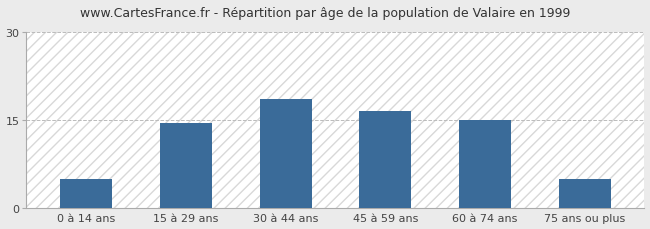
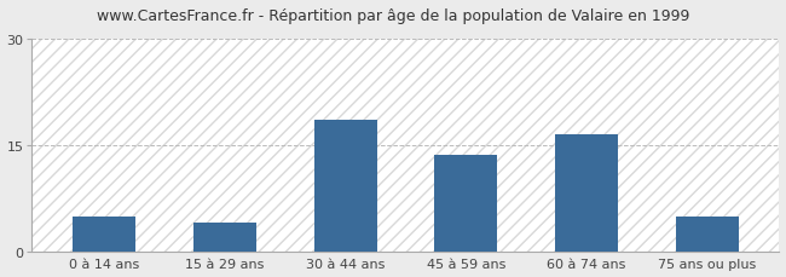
15 à 29 ans: 14.5 -> 4.0
45 à 59 ans: 16.5 -> 13.6
60 à 74 ans: 15.0 -> 16.4
